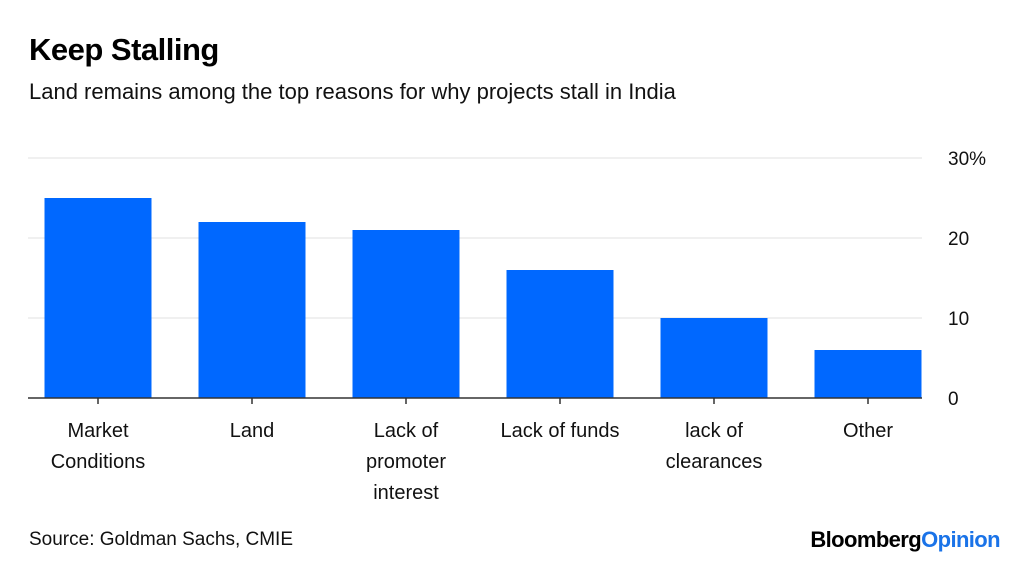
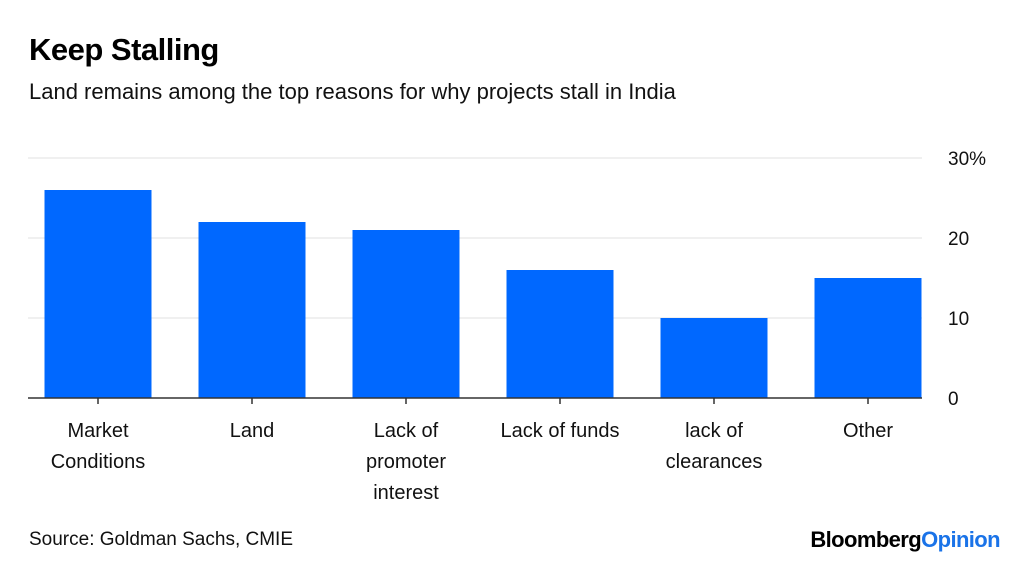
Market Conditions: 25% -> 26%
Other: 6% -> 15%
